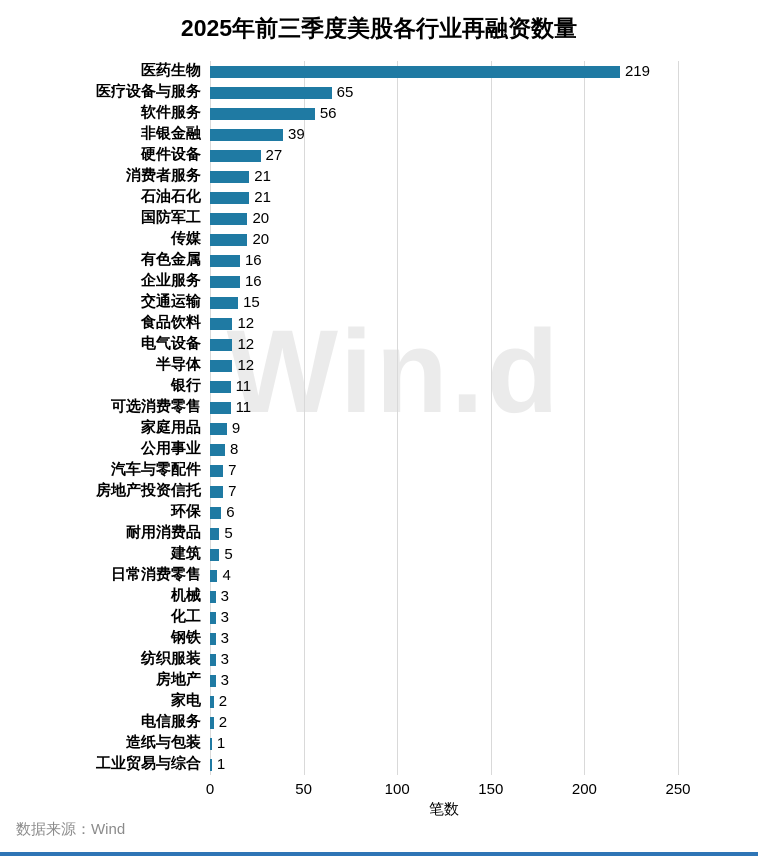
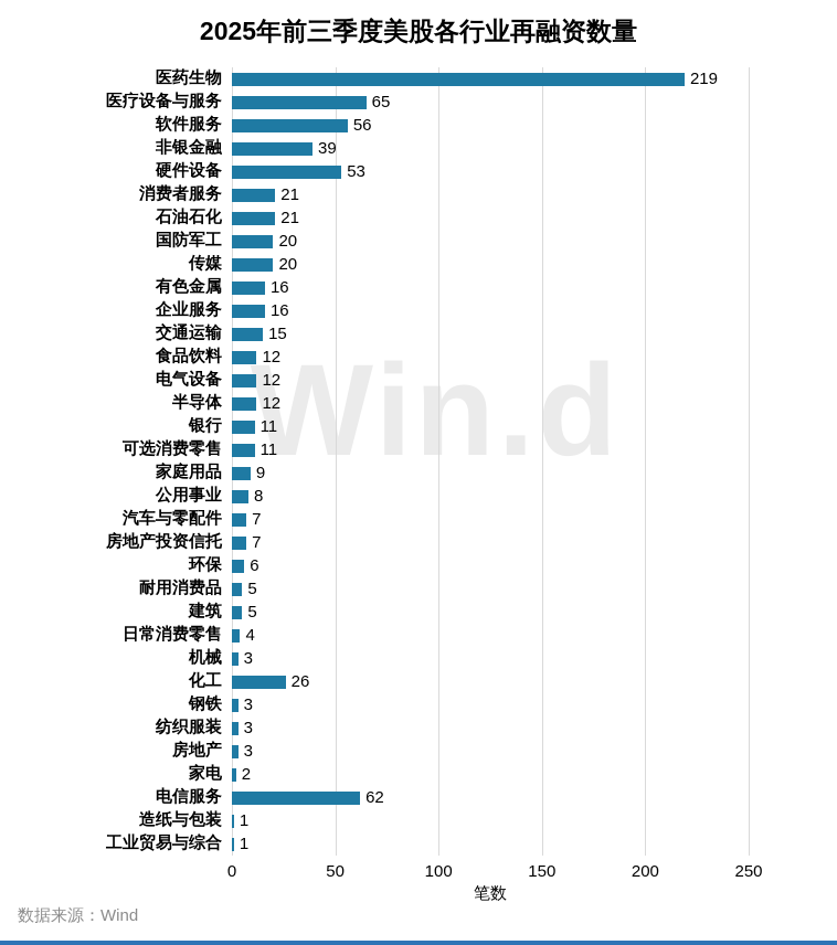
硬件设备: 27 -> 53
化工: 3 -> 26
电信服务: 2 -> 62
